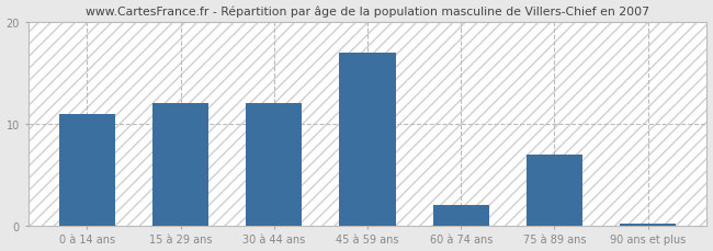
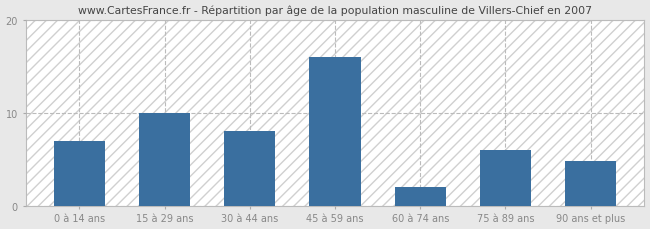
0 à 14 ans: 11.0 -> 7.0
15 à 29 ans: 12.0 -> 10.0
30 à 44 ans: 12.0 -> 8.0
45 à 59 ans: 17.0 -> 16.0
75 à 89 ans: 7.0 -> 6.0
90 ans et plus: 0.2 -> 4.8
